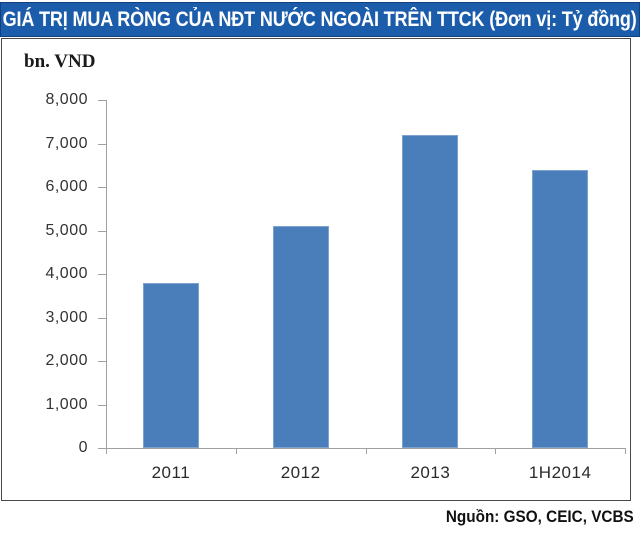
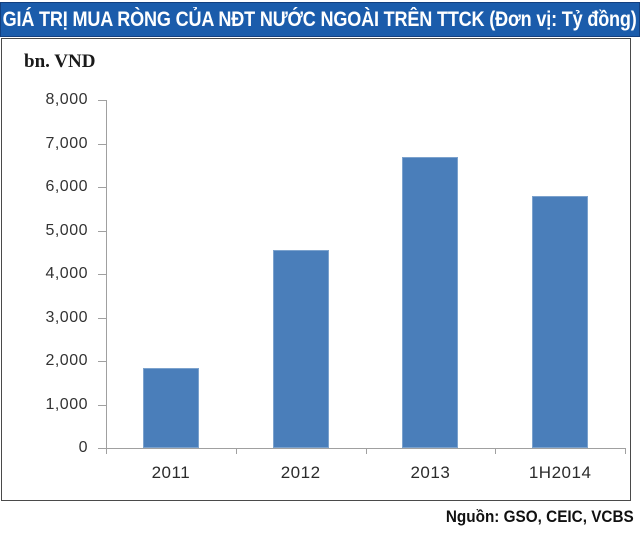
2011: 3800 -> 1800
2012: 5100 -> 4600
2013: 7200 -> 6700
1H2014: 6400 -> 5800
